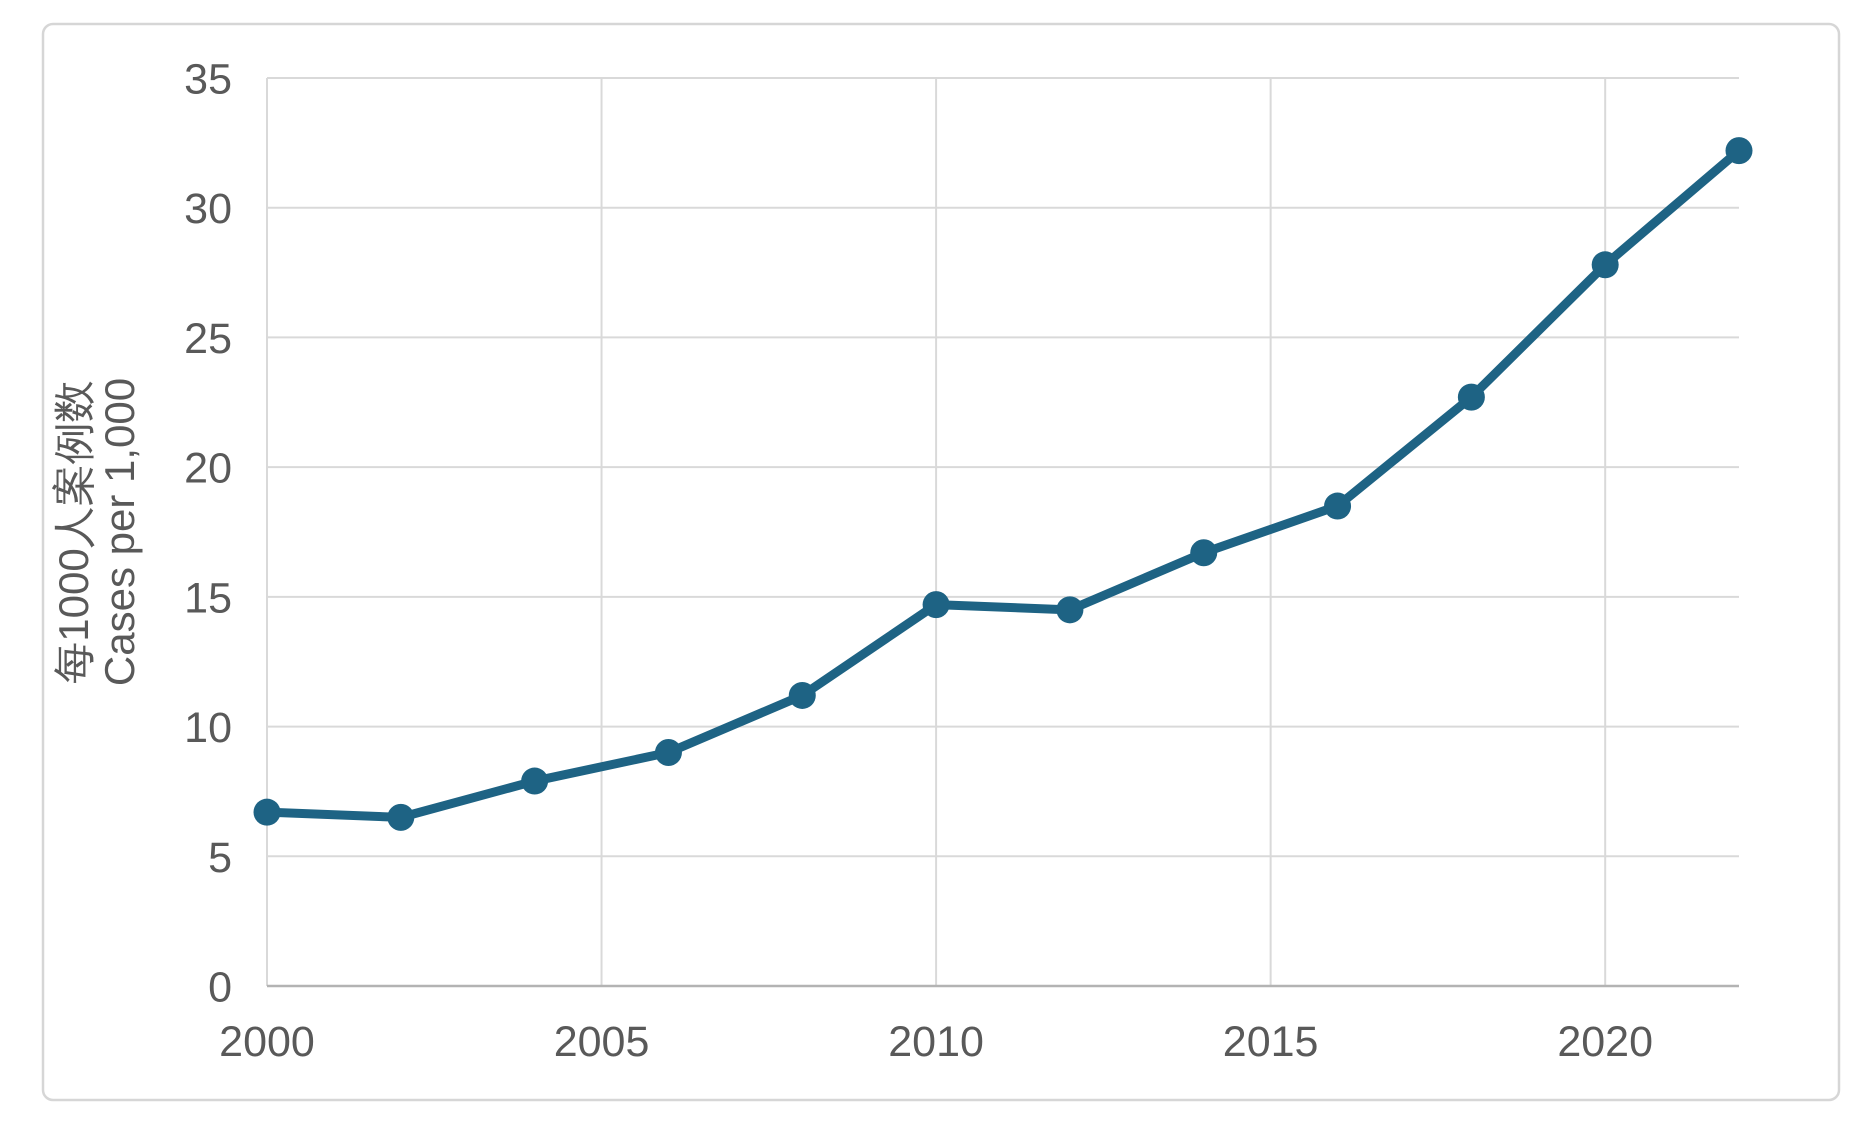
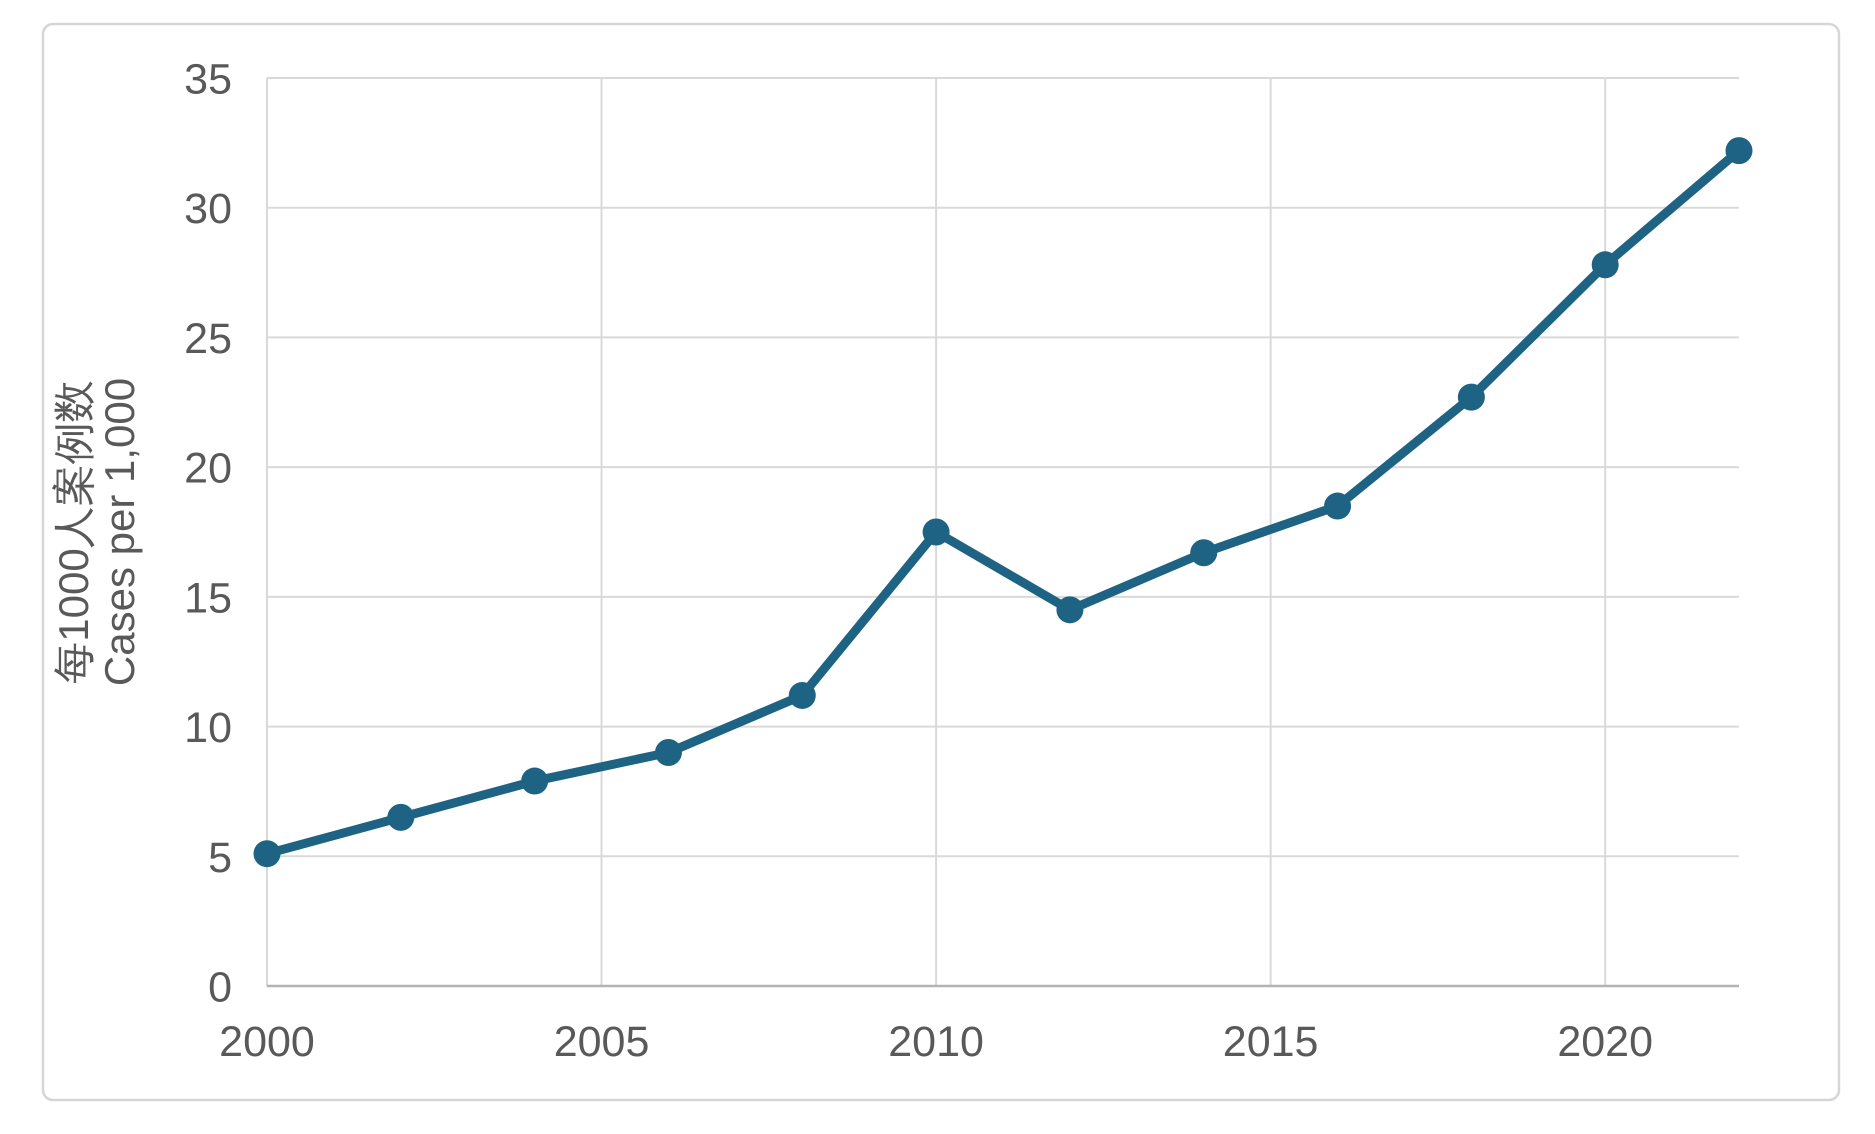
2000: 6.7 -> 5.1
2010: 14.7 -> 17.5
